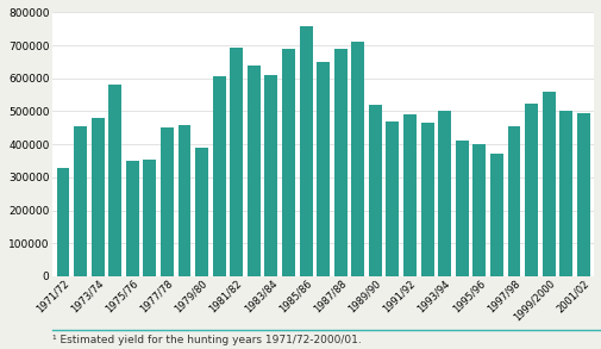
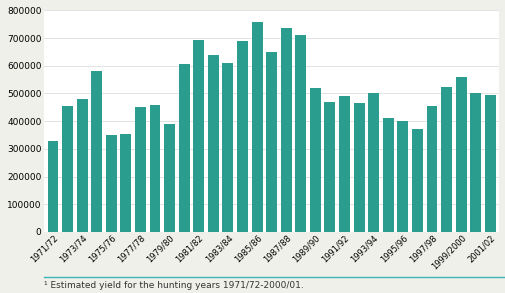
1987/88: 690000 -> 735000
